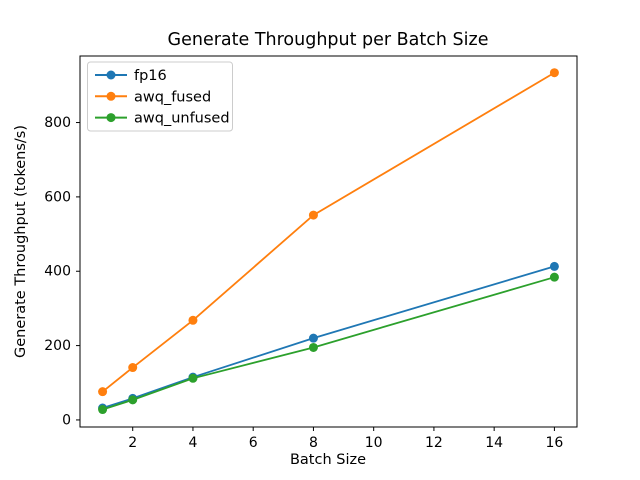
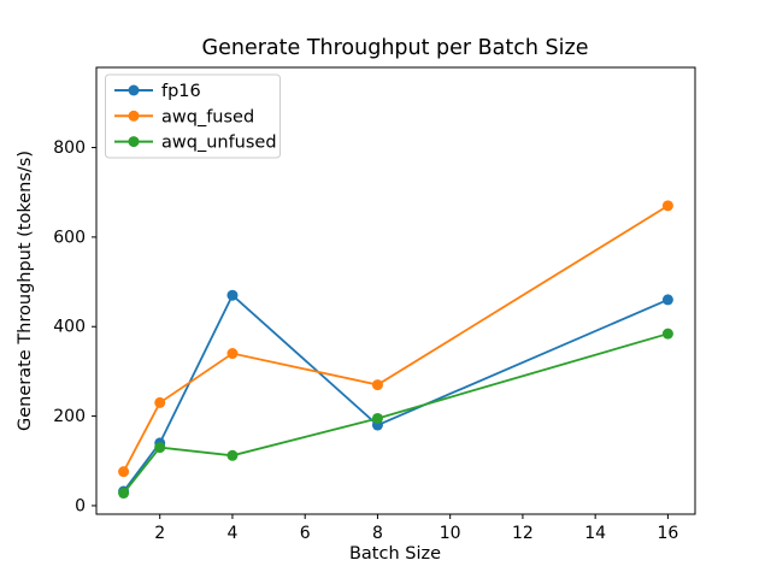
fp16/2: 60 -> 140
awq_fused/2: 140 -> 230
awq_unfused/2: 50 -> 130
fp16/4: 120 -> 470
awq_fused/4: 270 -> 340
fp16/8: 220 -> 180
awq_fused/8: 550 -> 270
fp16/16: 410 -> 460
awq_fused/16: 930 -> 670
